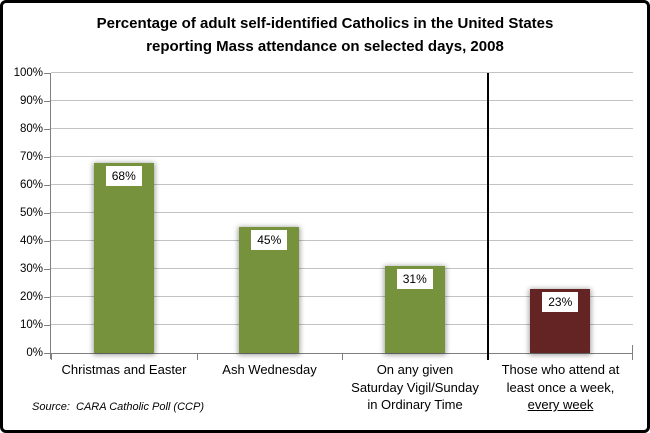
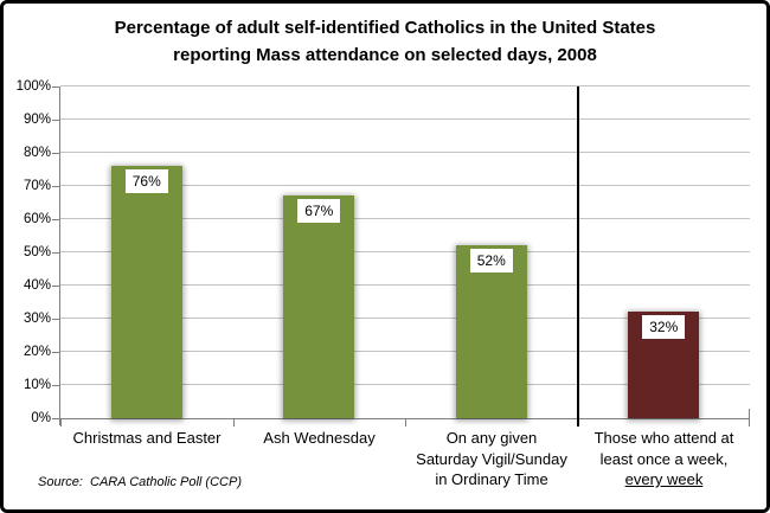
Christmas and Easter: 68% -> 76%
Ash Wednesday: 45% -> 67%
On any given Saturday Vigil/Sunday in Ordinary Time: 31% -> 52%
Those who attend at least once a week, every week: 23% -> 32%
